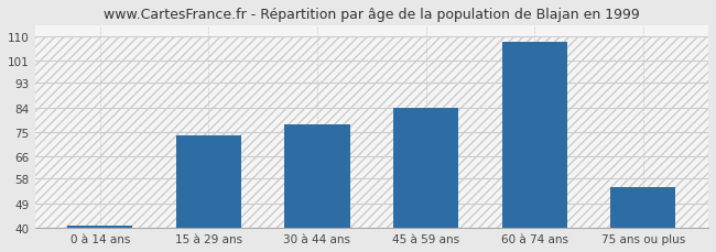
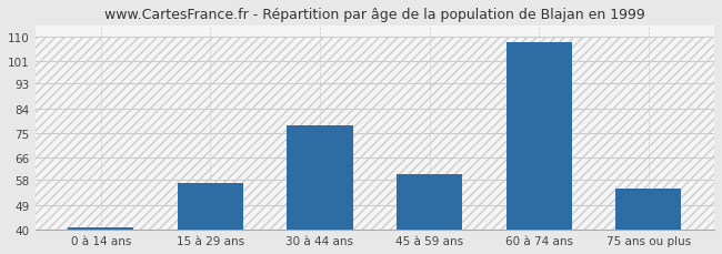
15 à 29 ans: 74 -> 57
45 à 59 ans: 84 -> 60
